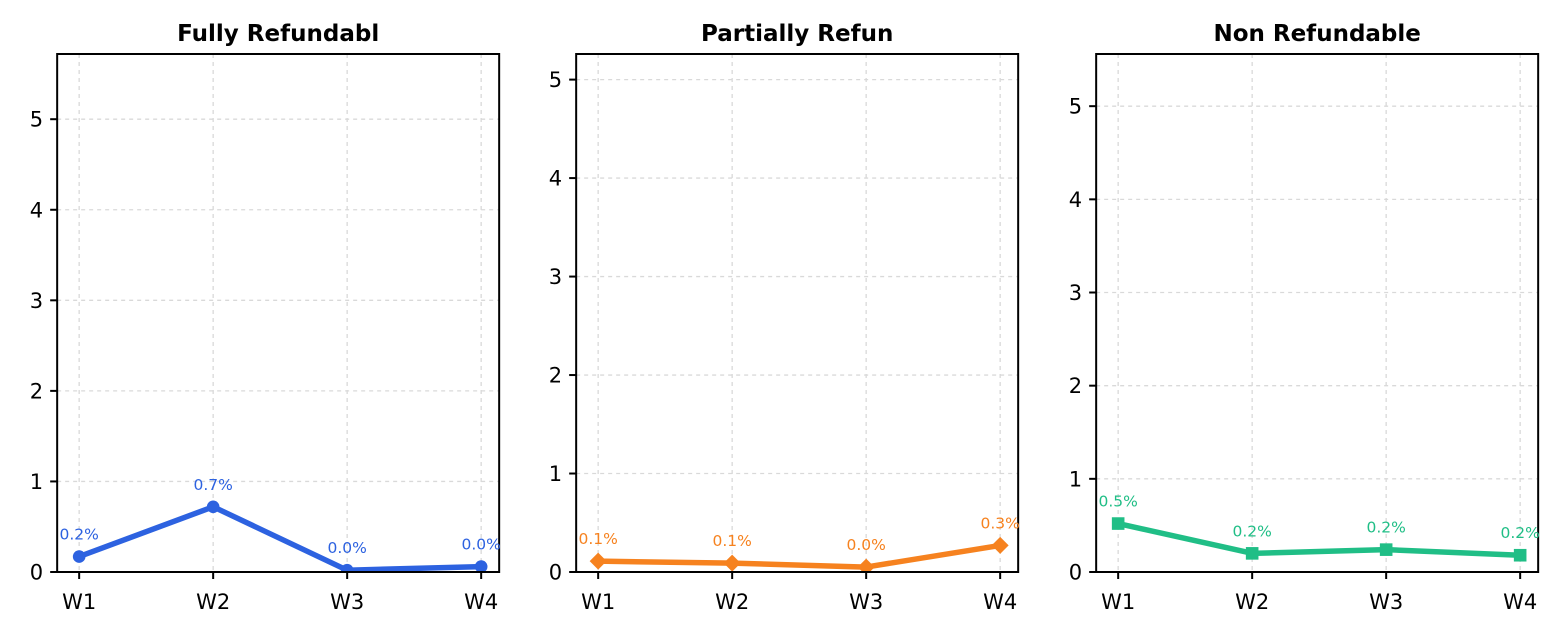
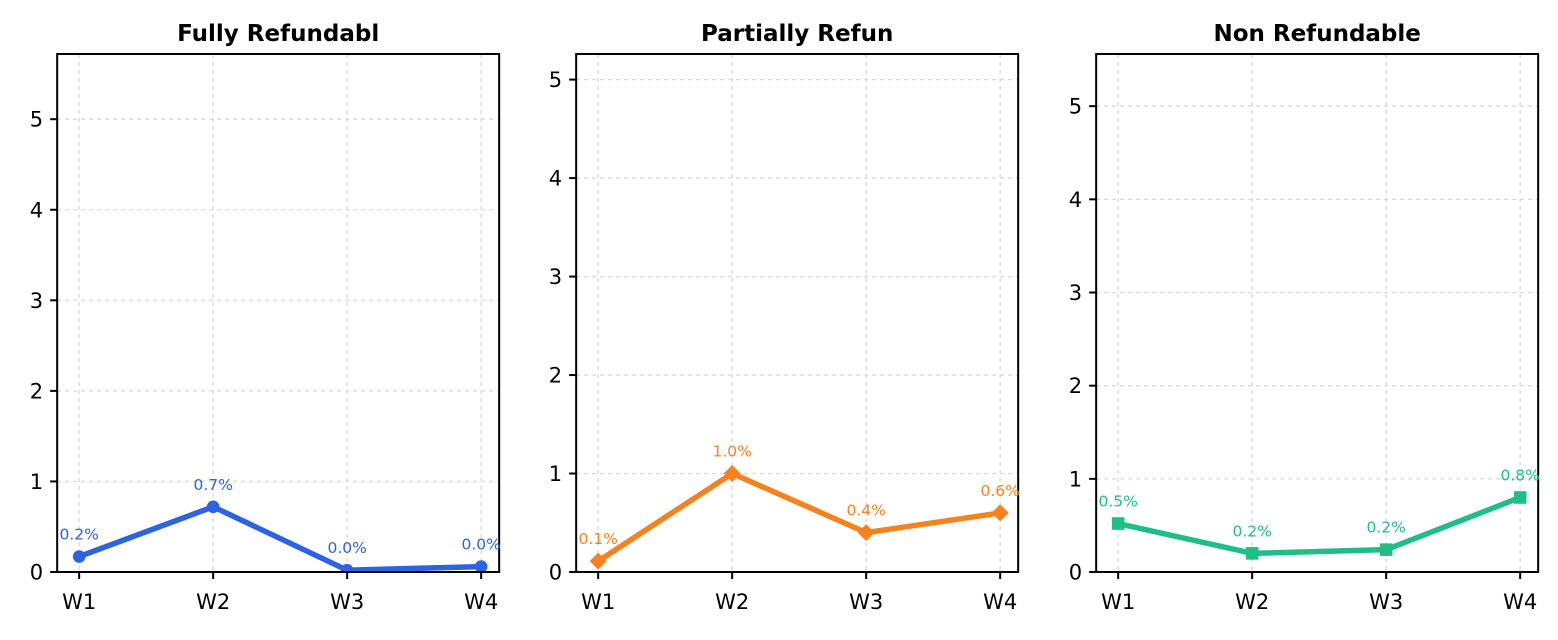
Partially Refun/W2: 0.1% -> 1.0%
Partially Refun/W3: 0.0% -> 0.4%
Partially Refun/W4: 0.3% -> 0.6%
Non Refundable/W4: 0.2% -> 0.8%
